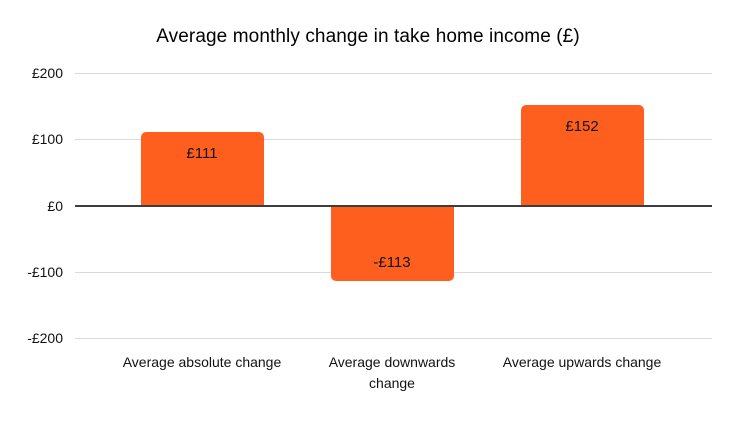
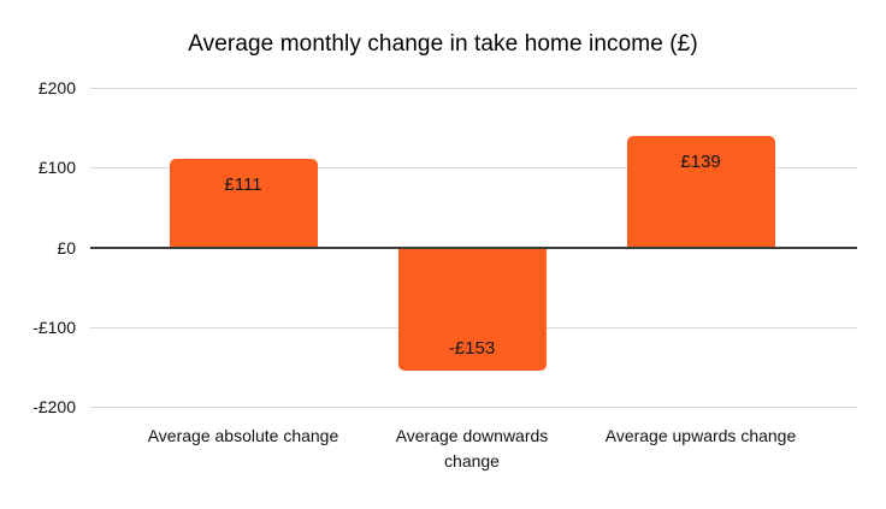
Average downwards change: -£113 -> -£153
Average upwards change: £152 -> £139
